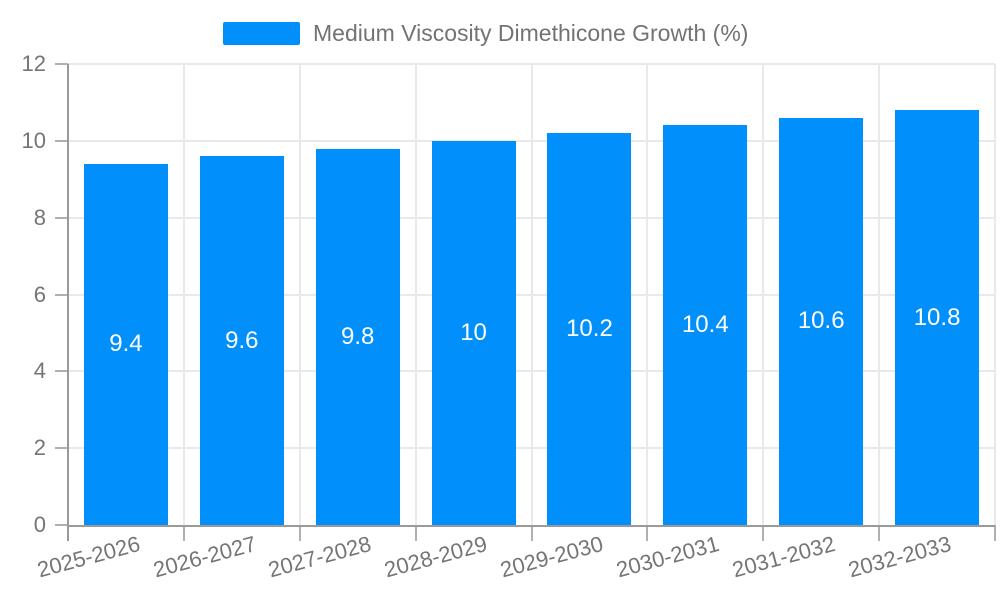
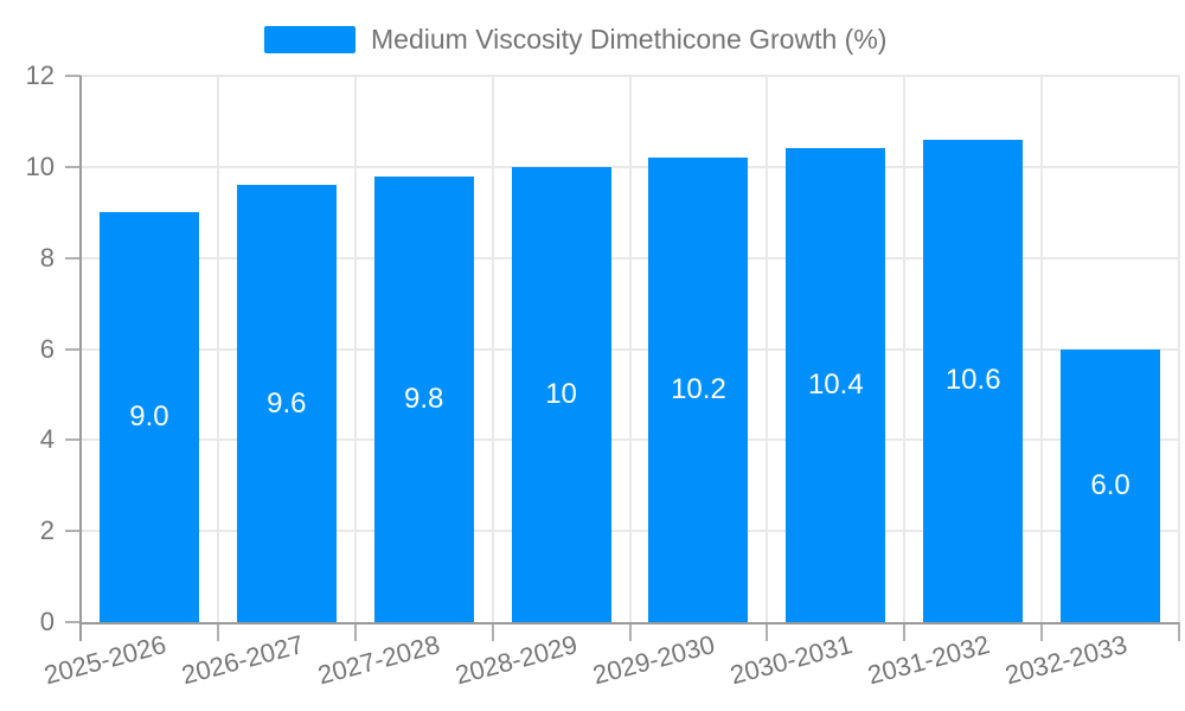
2025-2026: 9.4 -> 9.0
2032-2033: 10.8 -> 6.0
